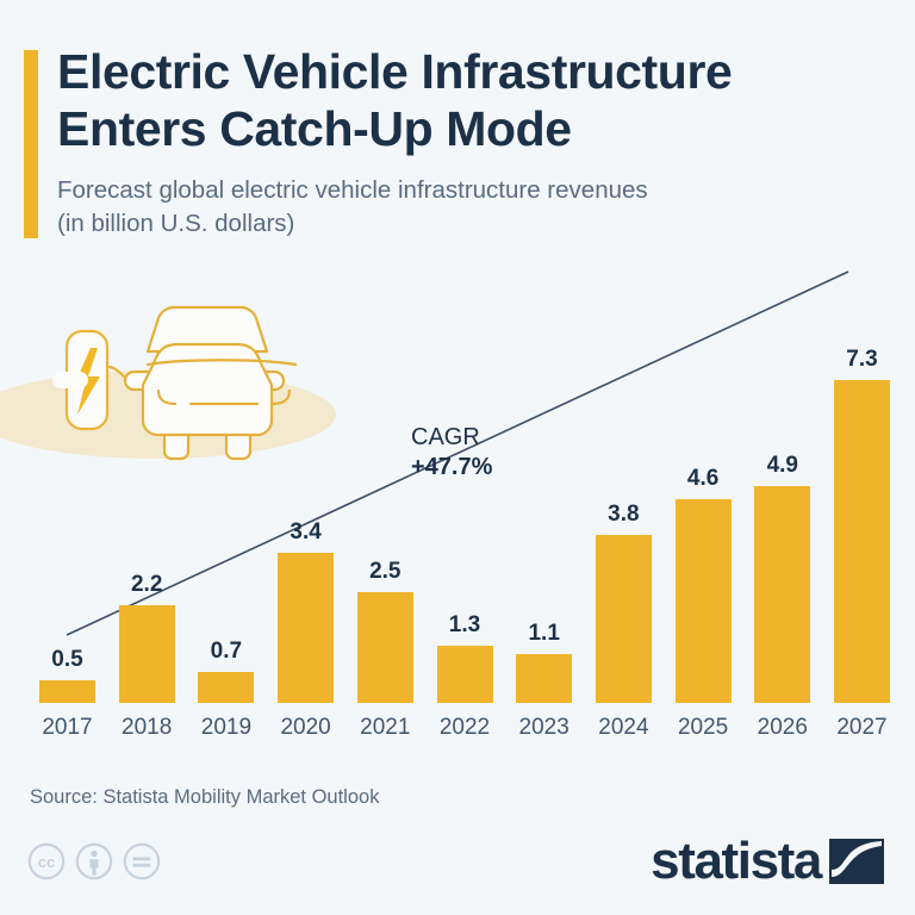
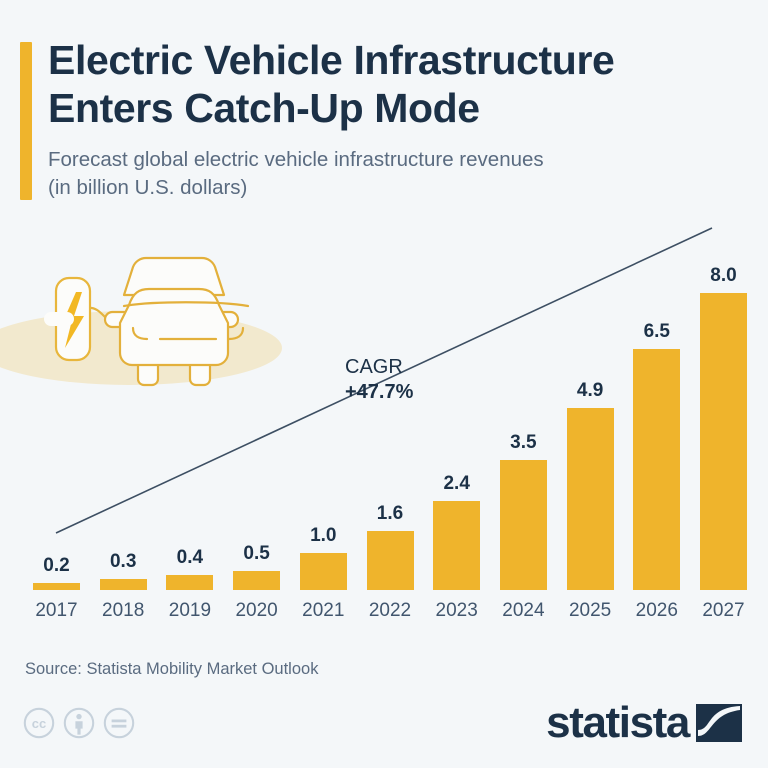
2017: 0.5 -> 0.2
2018: 2.2 -> 0.3
2019: 0.7 -> 0.4
2020: 3.4 -> 0.5
2021: 2.5 -> 1.0
2022: 1.3 -> 1.6
2023: 1.1 -> 2.4
2024: 3.8 -> 3.5
2025: 4.6 -> 4.9
2026: 4.9 -> 6.5
2027: 7.3 -> 8.0
